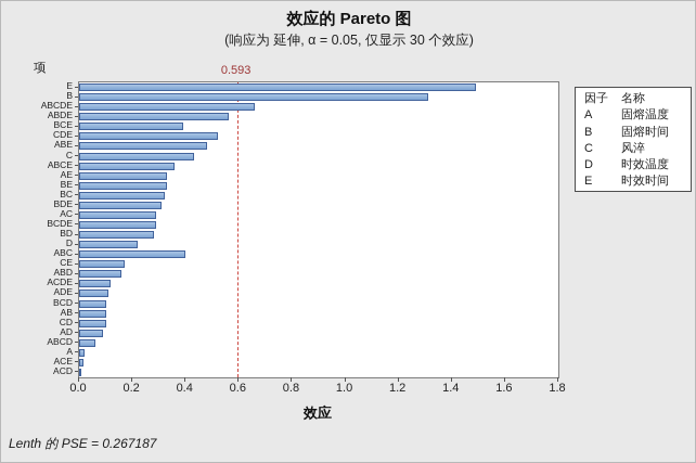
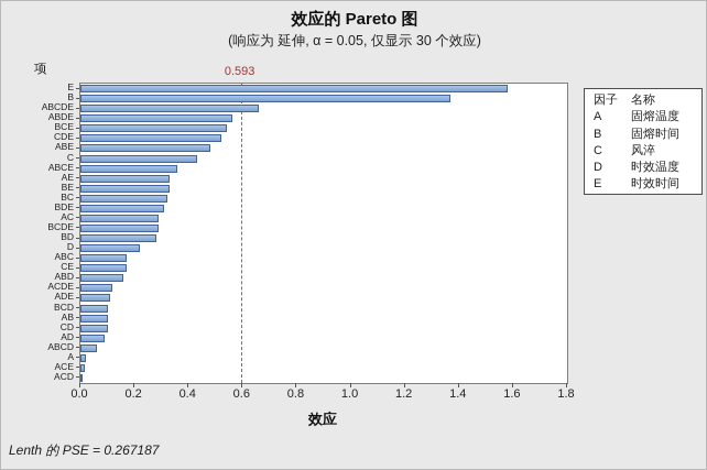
E: 1.49 -> 1.58
B: 1.31 -> 1.37
BCE: 0.39 -> 0.54
ABC: 0.40 -> 0.17
